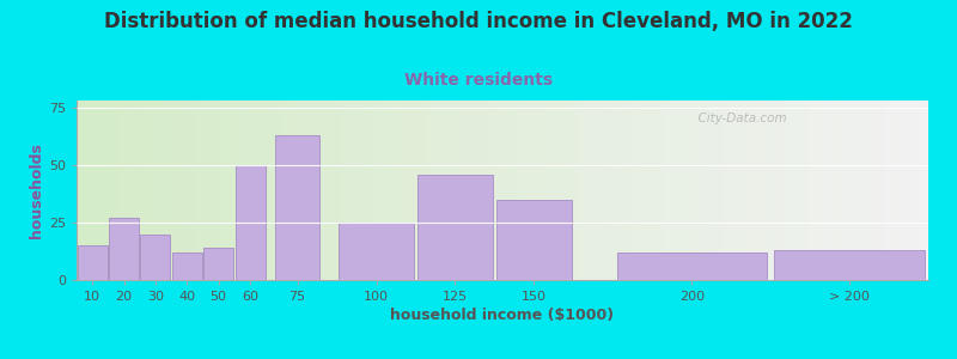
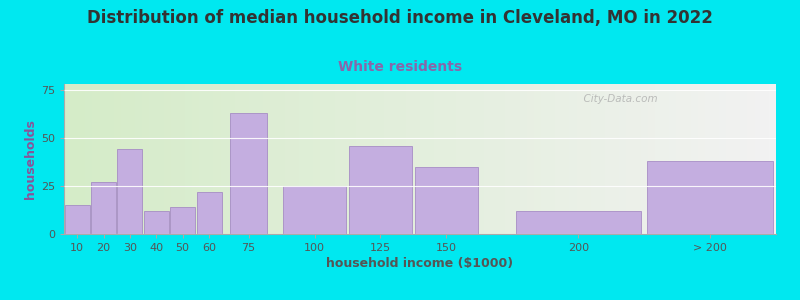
30: 20 -> 44
60: 50 -> 22
> 200: 13 -> 38
